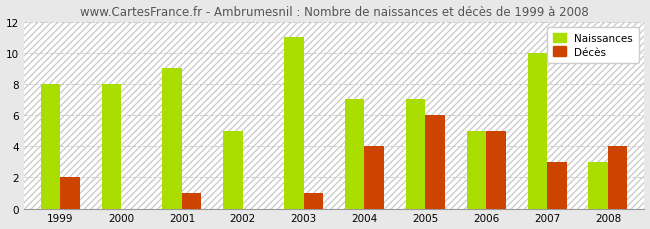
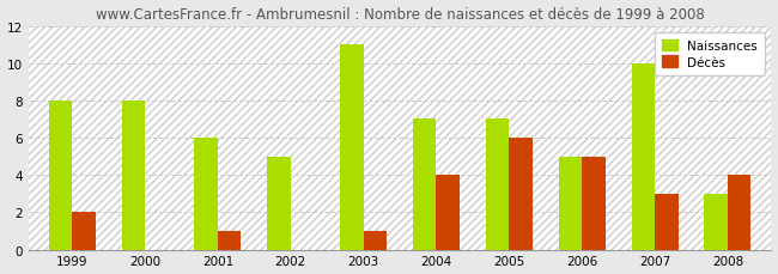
Naissances/2001: 9 -> 6
